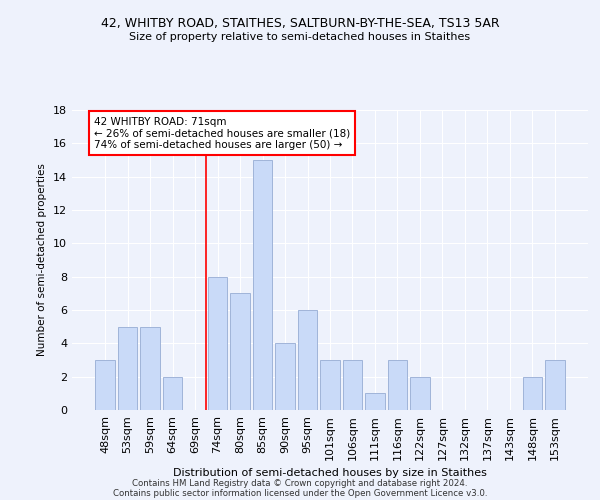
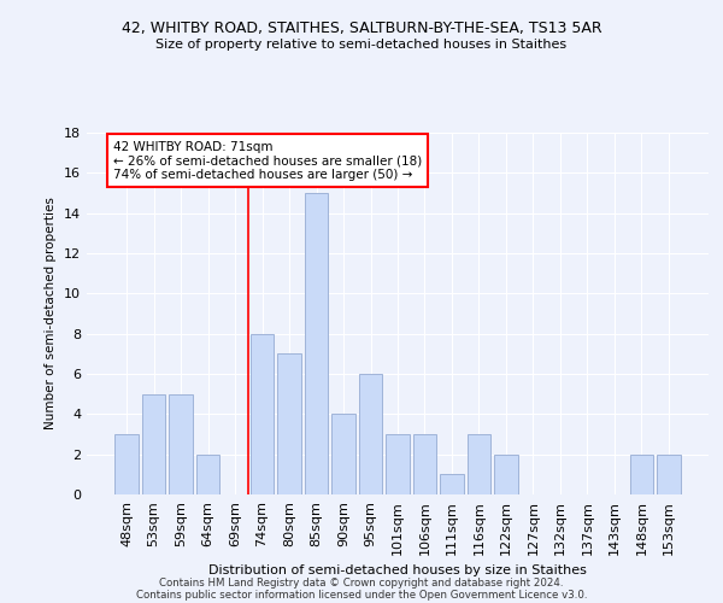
153sqm: 3 -> 2
